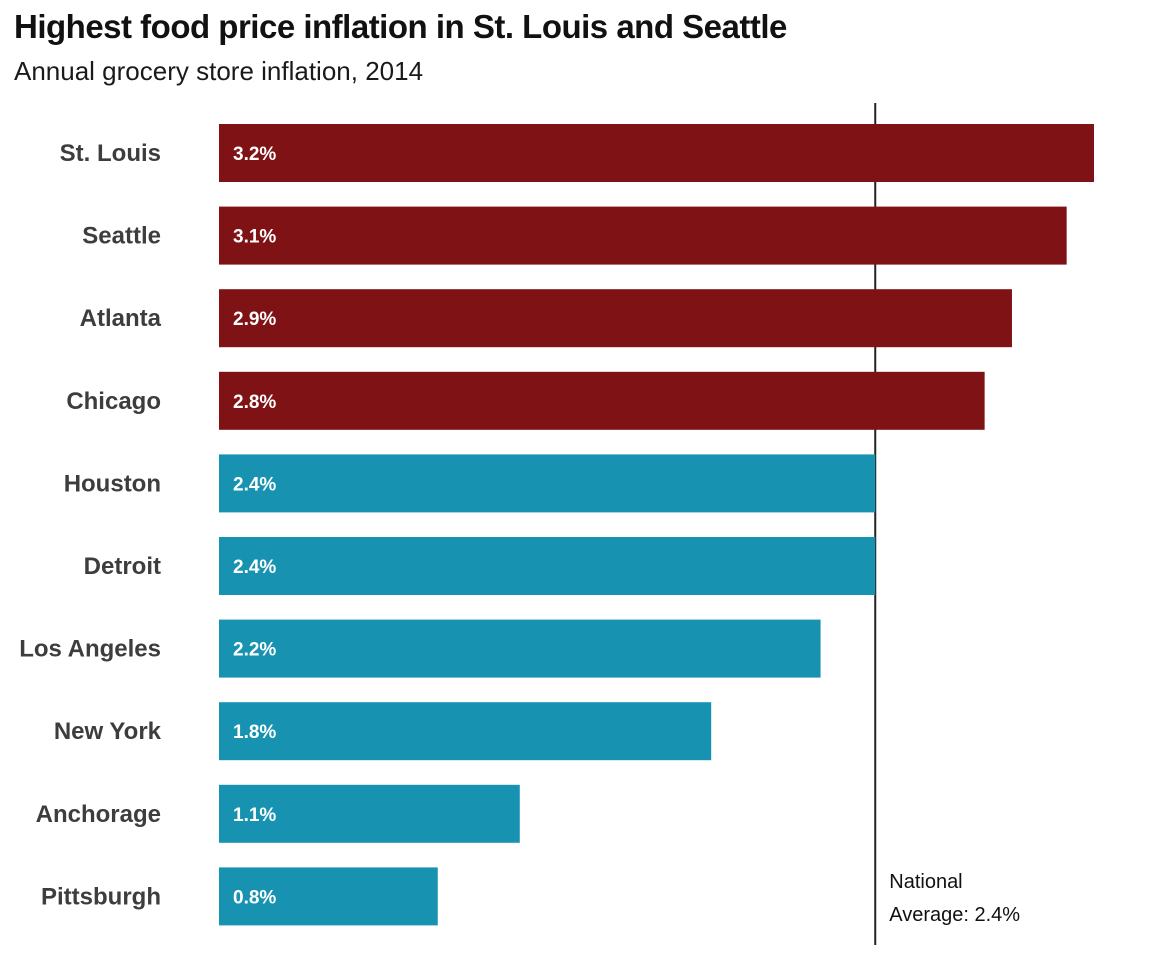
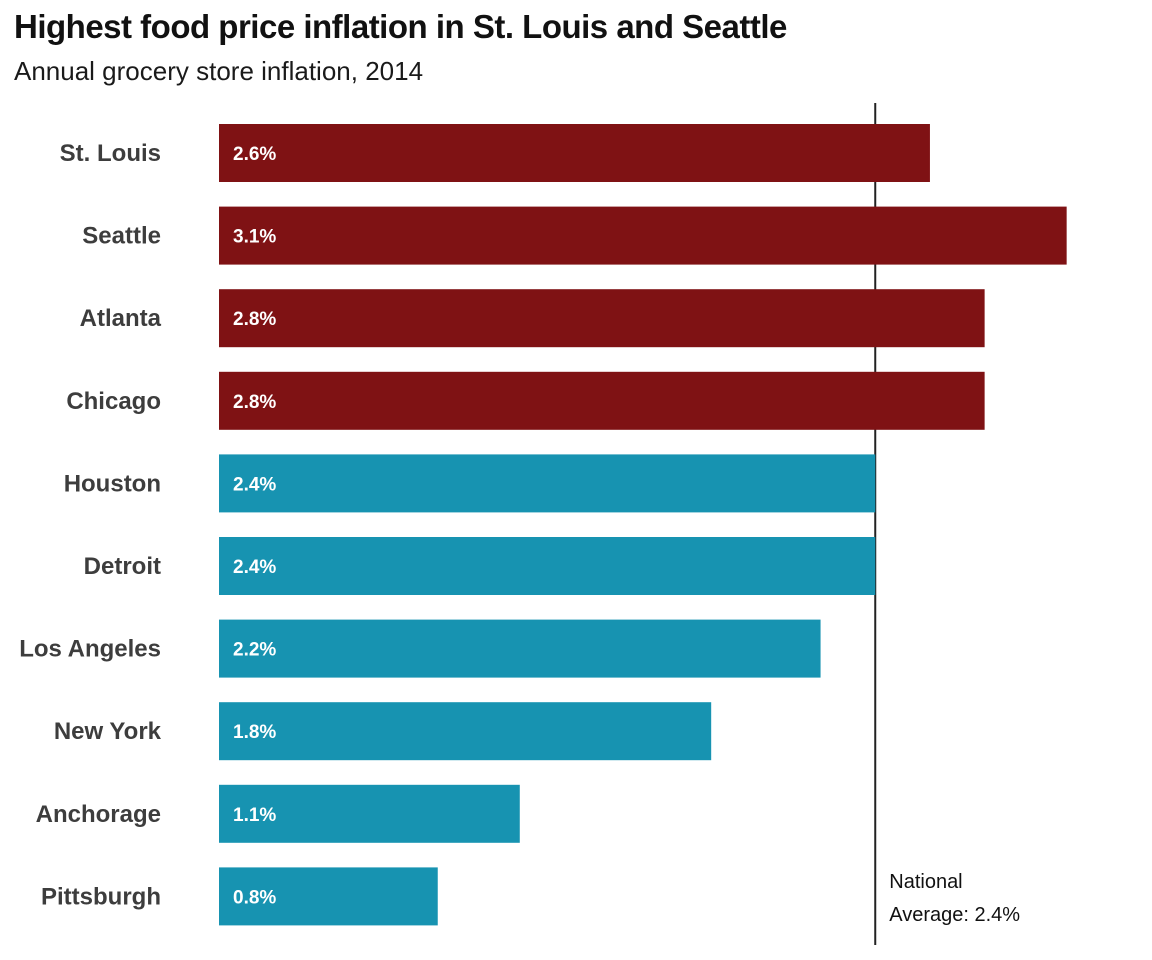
St. Louis: 3.2% -> 2.6%
Atlanta: 2.9% -> 2.8%
